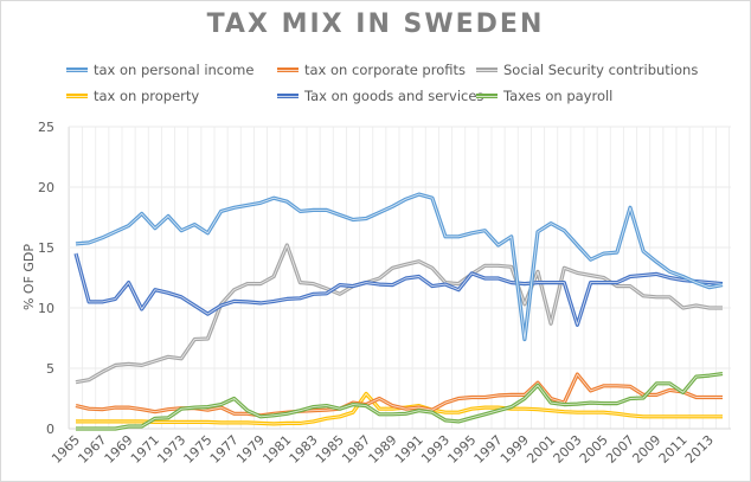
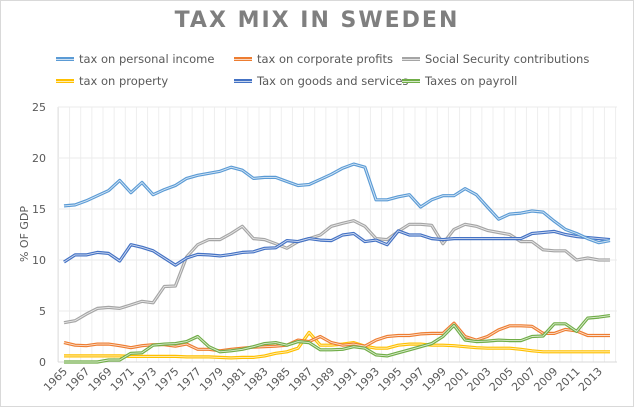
Tax on goods and services/1965: 14.5 -> 9.8
Tax on goods and services/1969: 12.1 -> 10.7
tax on personal income/1975: 16.2 -> 17.3
Social Security contributions/1981: 15.2 -> 13.3
tax on personal income/1999: 7.4 -> 16.3
Social Security contributions/1999: 10.3 -> 11.6
Social Security contributions/2001: 8.7 -> 13.5
tax on corporate profits/2003: 4.5 -> 2.5
Tax on goods and services/2003: 8.6 -> 12.1
tax on personal income/2007: 18.3 -> 14.8
